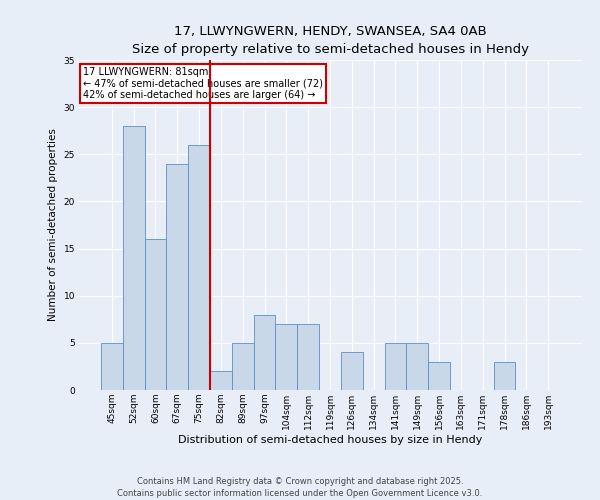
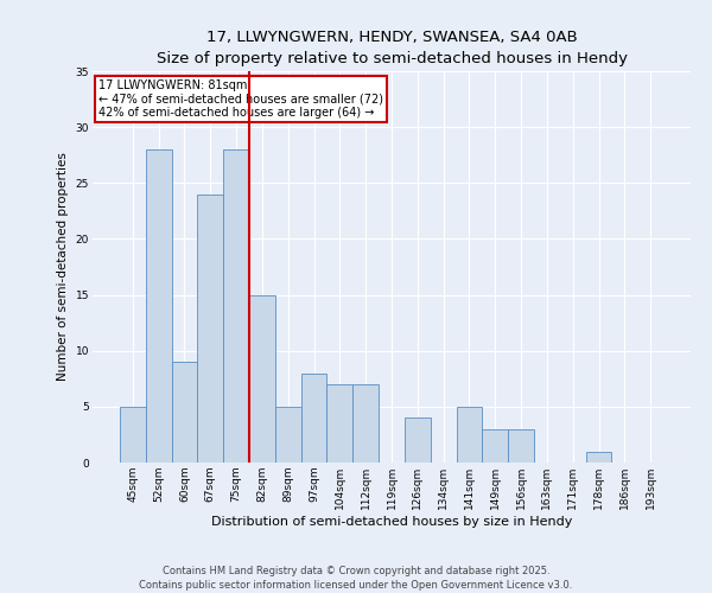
60sqm: 16 -> 9
75sqm: 26 -> 28
82sqm: 2 -> 15
149sqm: 5 -> 3
178sqm: 3 -> 1
